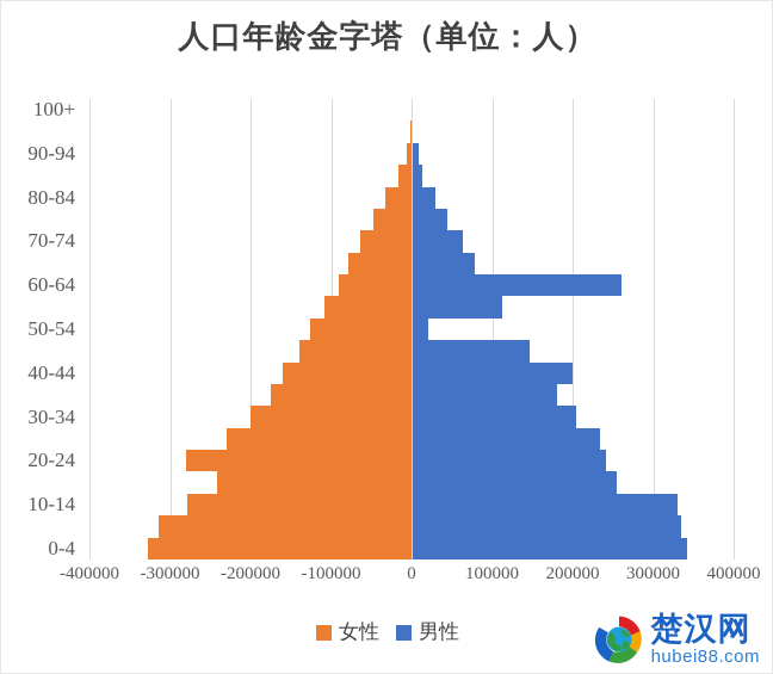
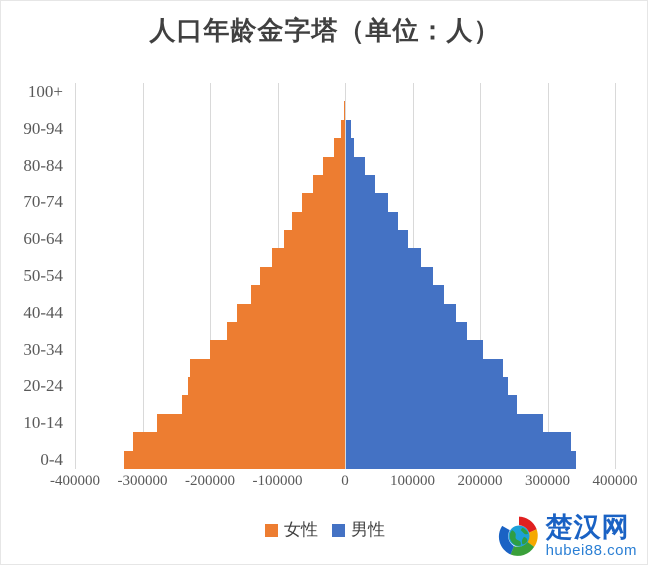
男性/10-14: 330000 -> 290000
女性/20-24: -280000 -> -230000
男性/40-44: 200000 -> 160000
男性/50-54: 20000 -> 130000
男性/60-64: 260000 -> 90000
